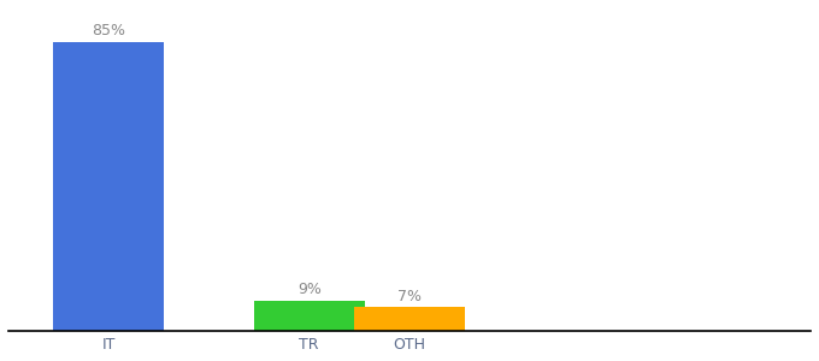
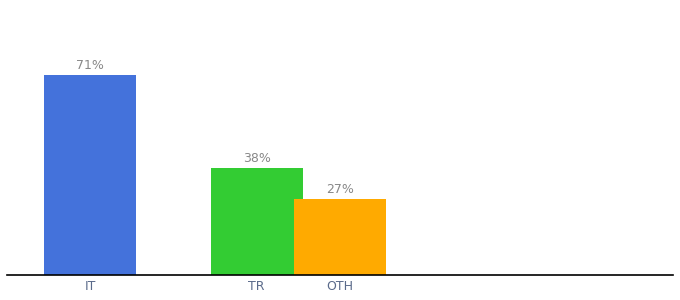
IT: 85% -> 71%
TR: 9% -> 38%
OTH: 7% -> 27%
